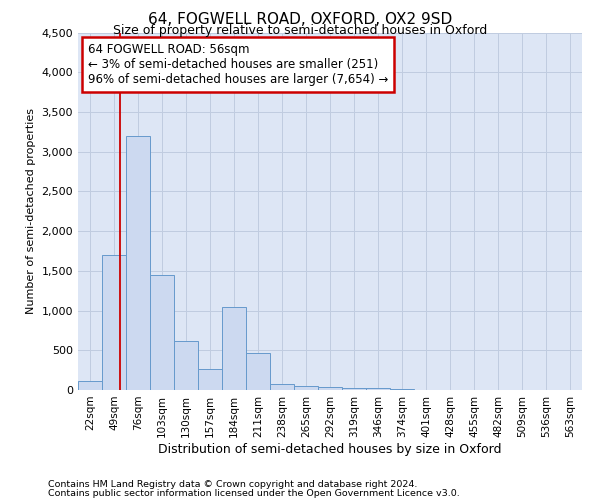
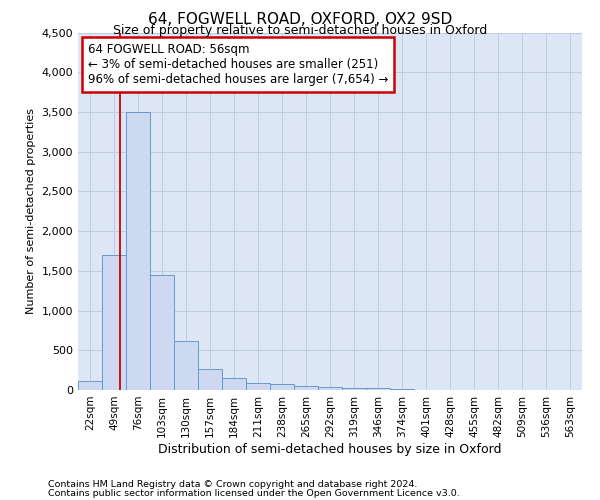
76sqm: 3,200 -> 3,500
184sqm: 1,040 -> 150
211sqm: 460 -> 90
